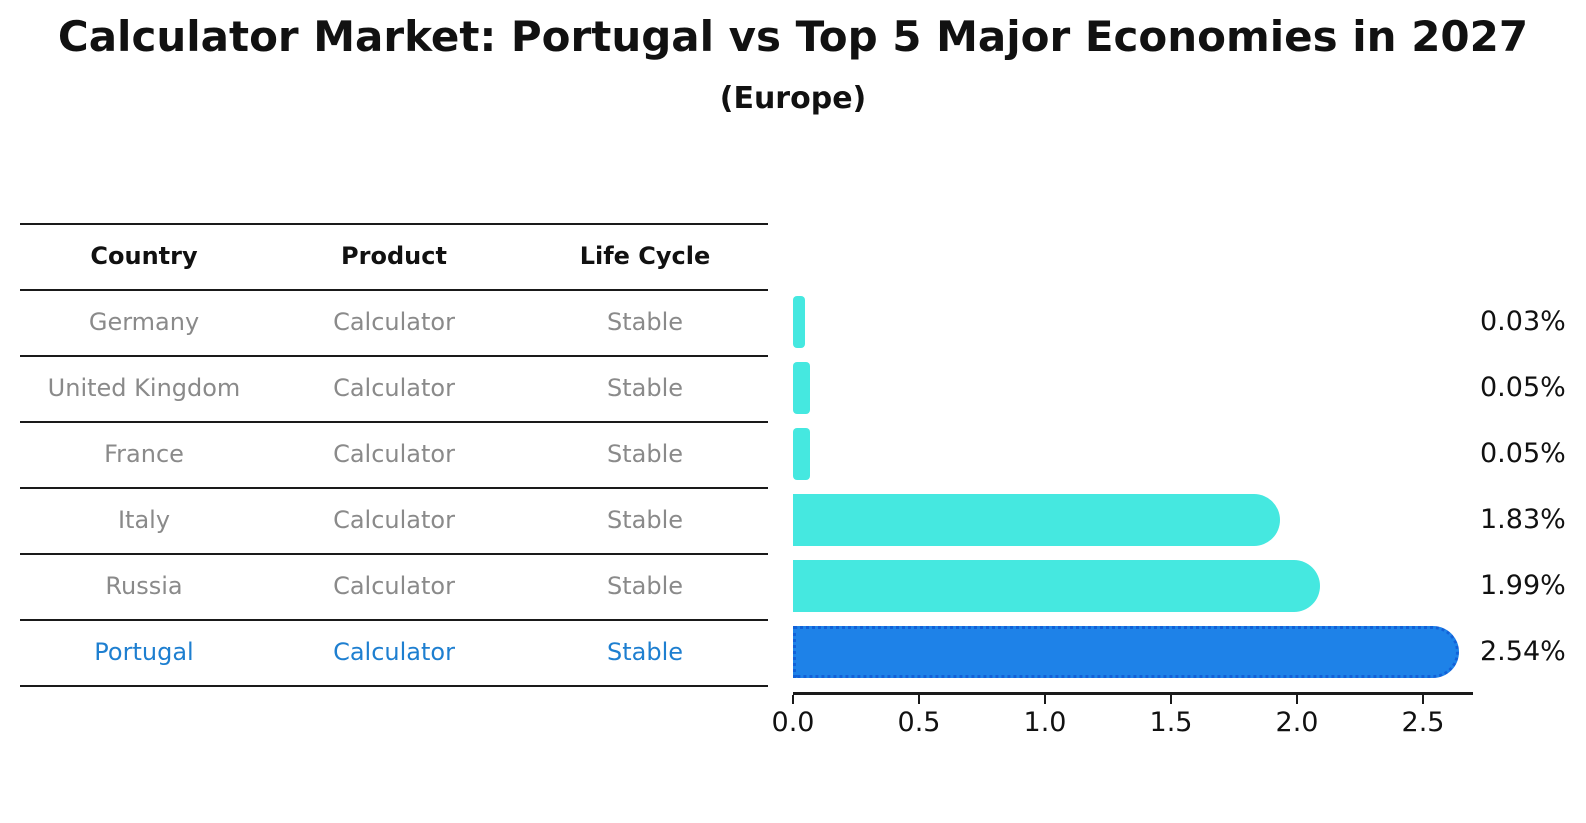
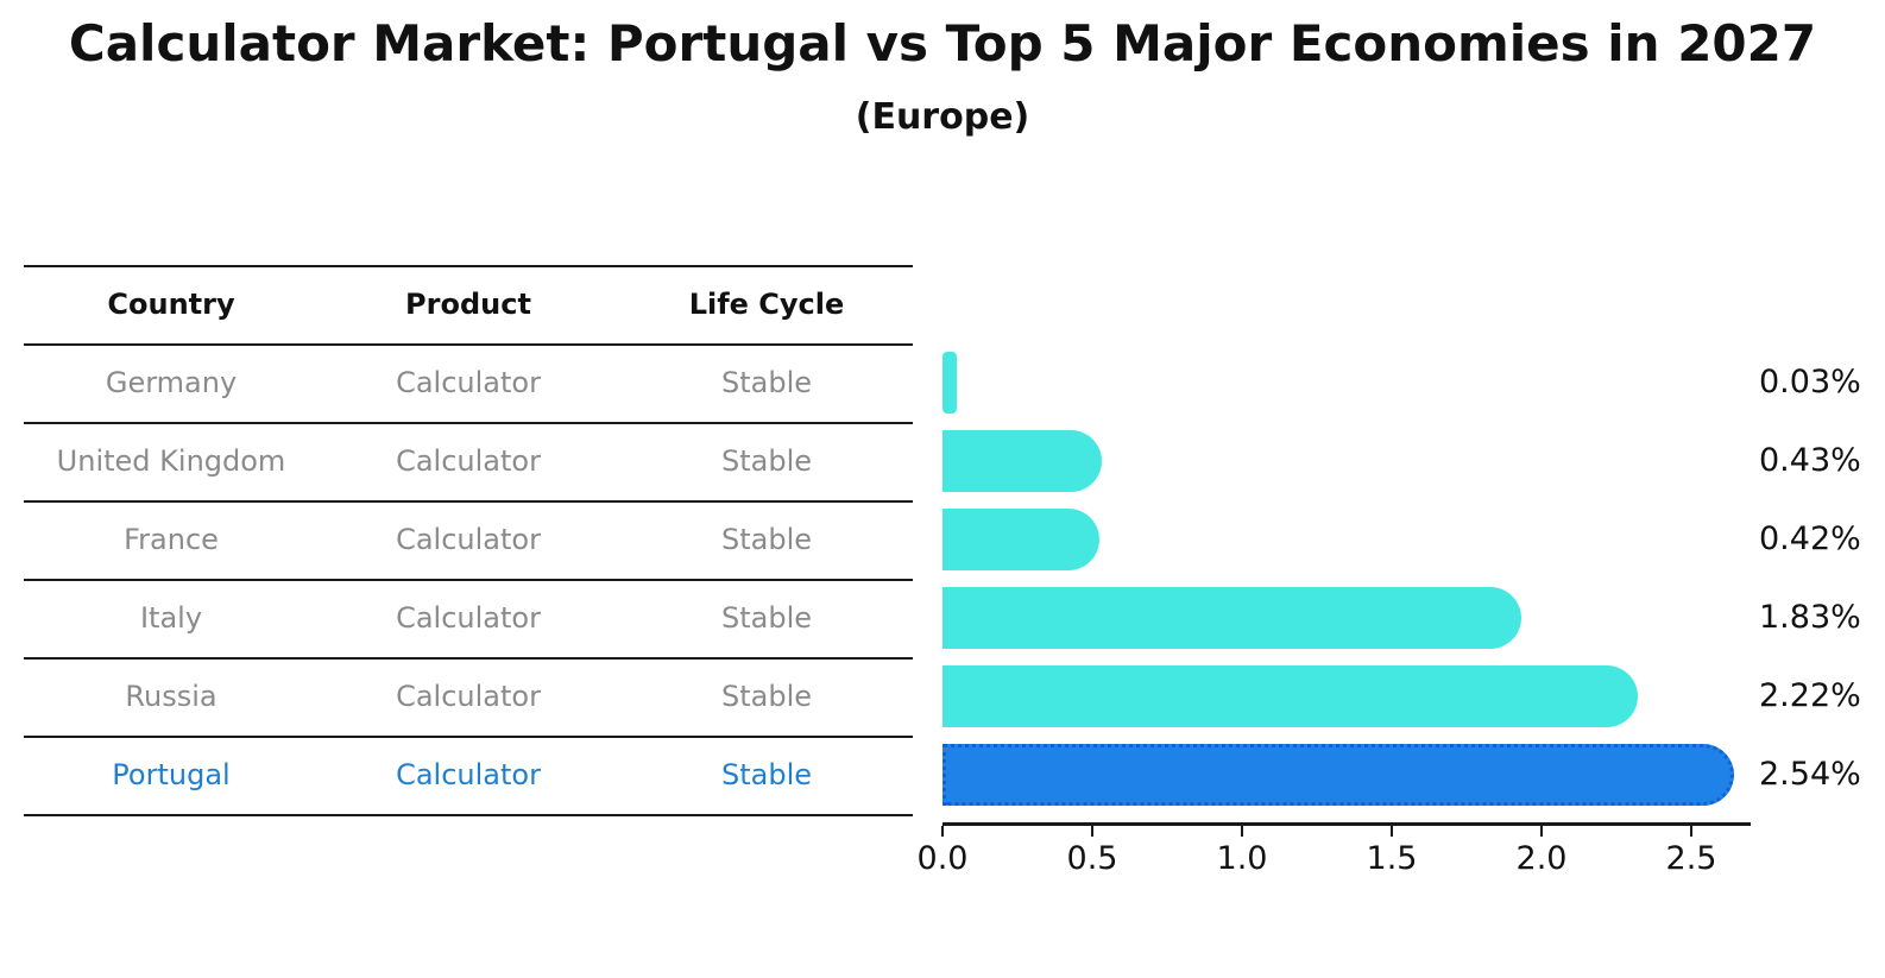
United Kingdom: 0.05% -> 0.43%
France: 0.05% -> 0.42%
Russia: 1.99% -> 2.22%
